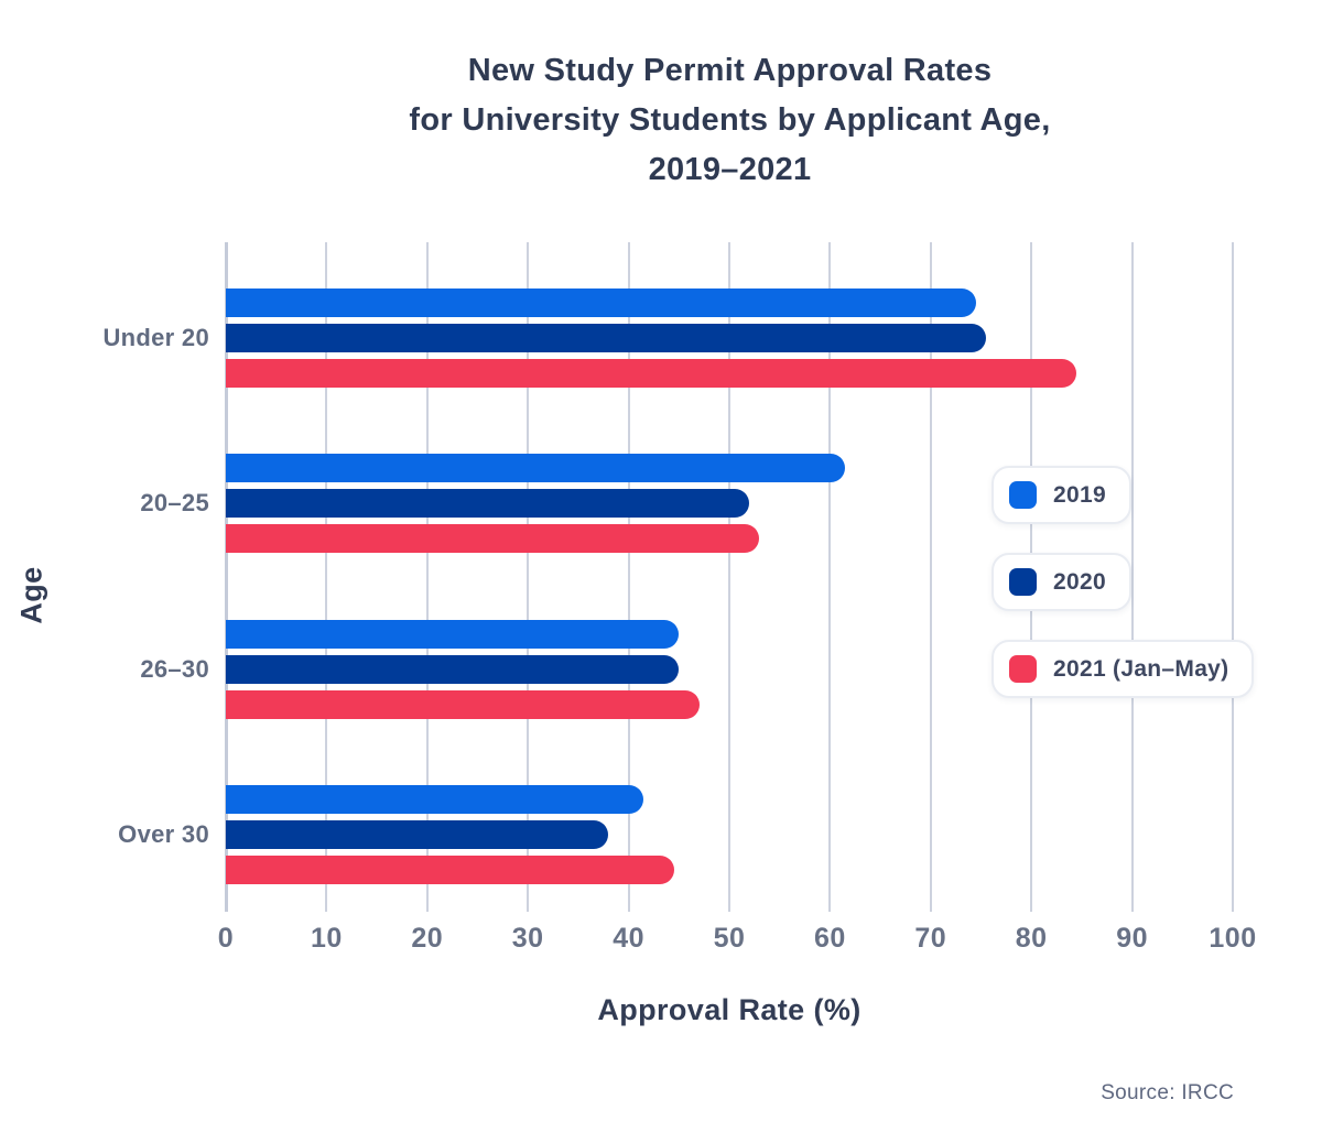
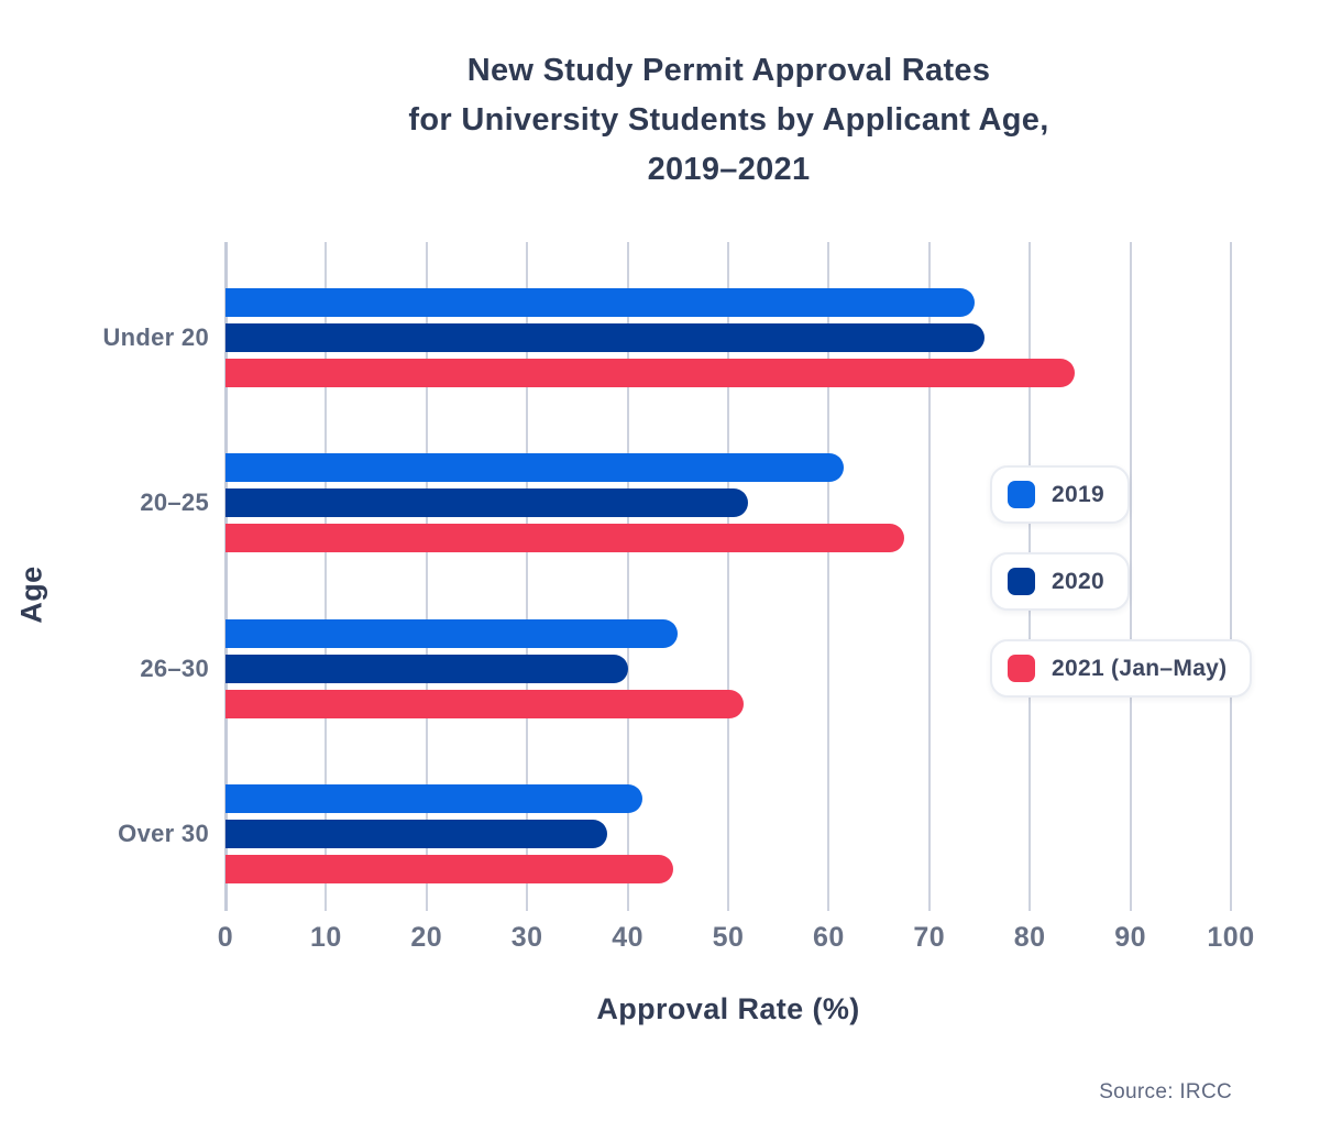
2021 (Jan–May)/20–25: 53 -> 68
2020/26–30: 45 -> 40
2021 (Jan–May)/26–30: 47 -> 52
